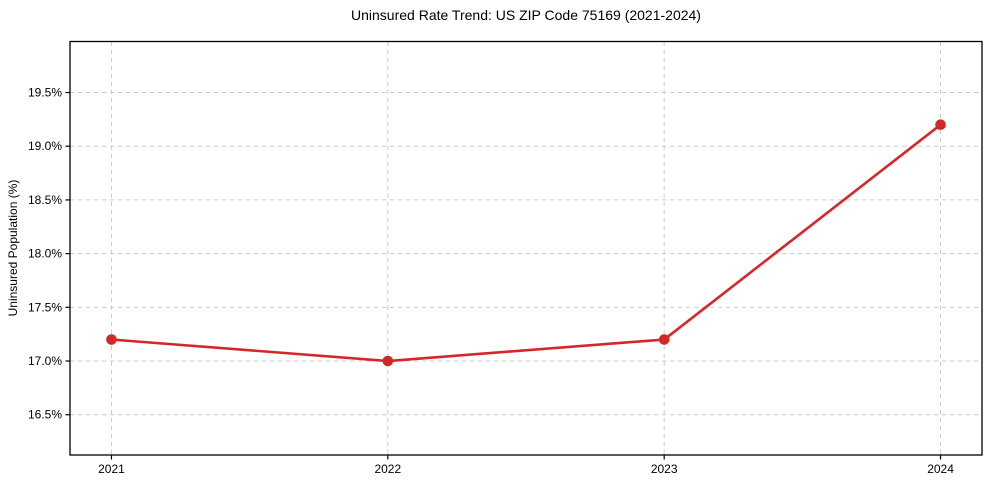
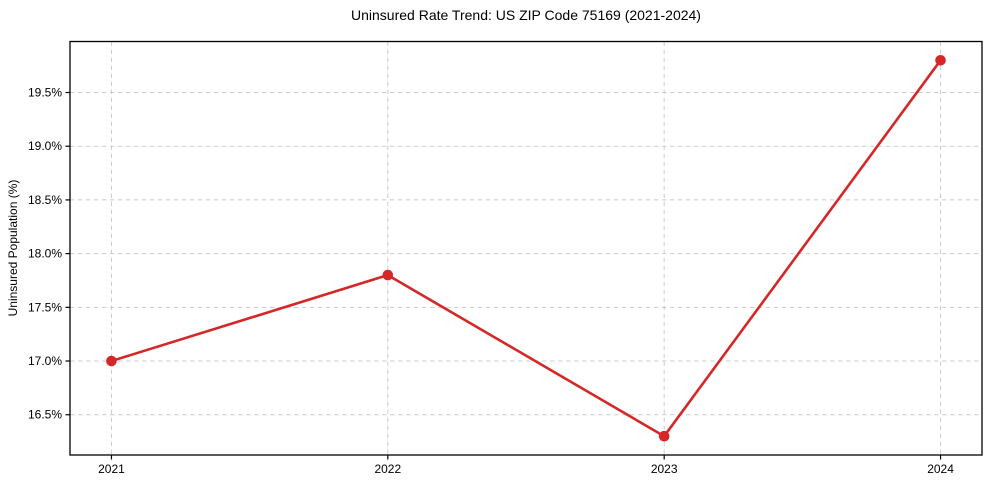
2021: 17.2% -> 17.0%
2022: 17.0% -> 17.8%
2023: 17.2% -> 16.3%
2024: 19.2% -> 19.8%
